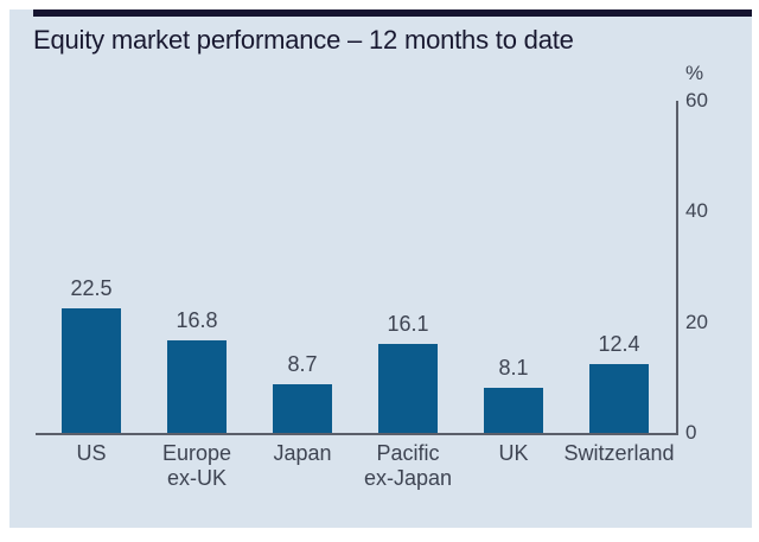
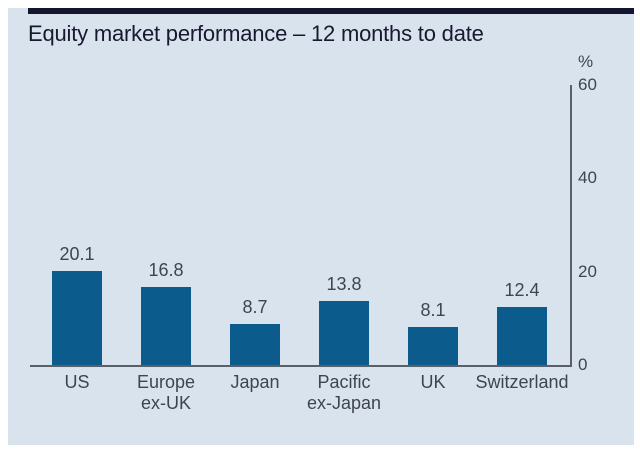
US: 22.5 -> 20.1
Pacific ex-Japan: 16.1 -> 13.8
